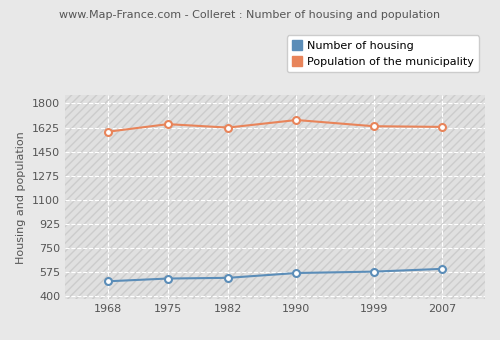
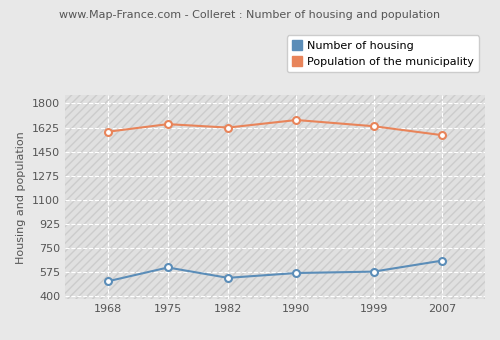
Number of housing/1975: 530 -> 610
Number of housing/2007: 600 -> 660
Population of the municipality/2007: 1630 -> 1570
